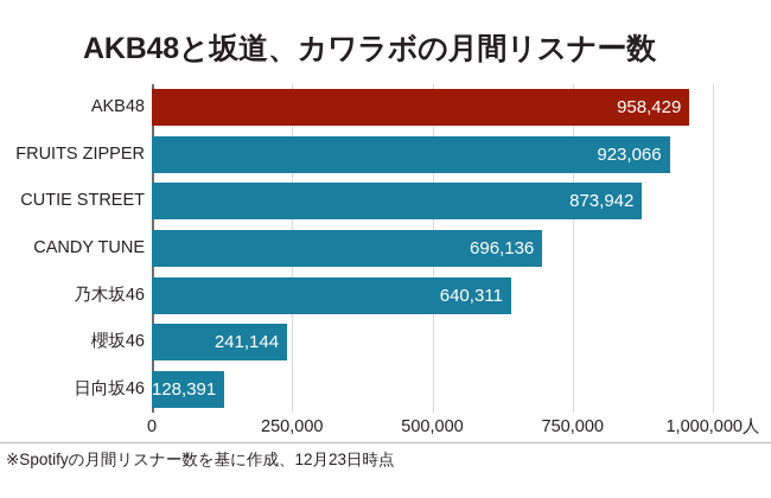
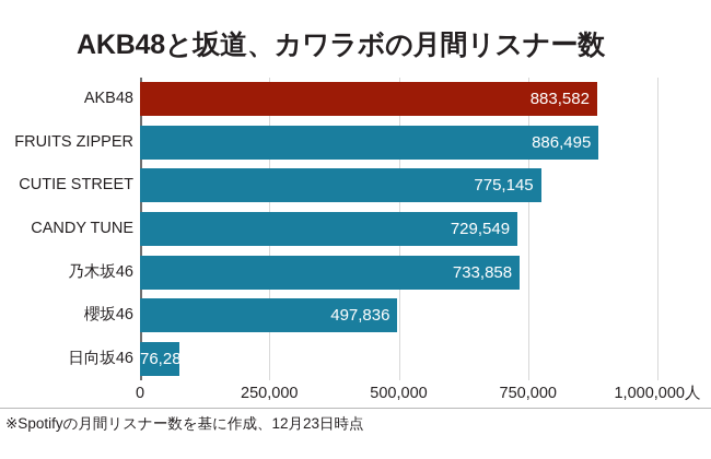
AKB48: 958,429 -> 883,582
FRUITS ZIPPER: 923,066 -> 886,495
CUTIE STREET: 873,942 -> 775,145
CANDY TUNE: 696,136 -> 729,549
乃木坂46: 640,311 -> 733,858
櫻坂46: 241,144 -> 497,836
日向坂46: 128,391 -> 76,285
